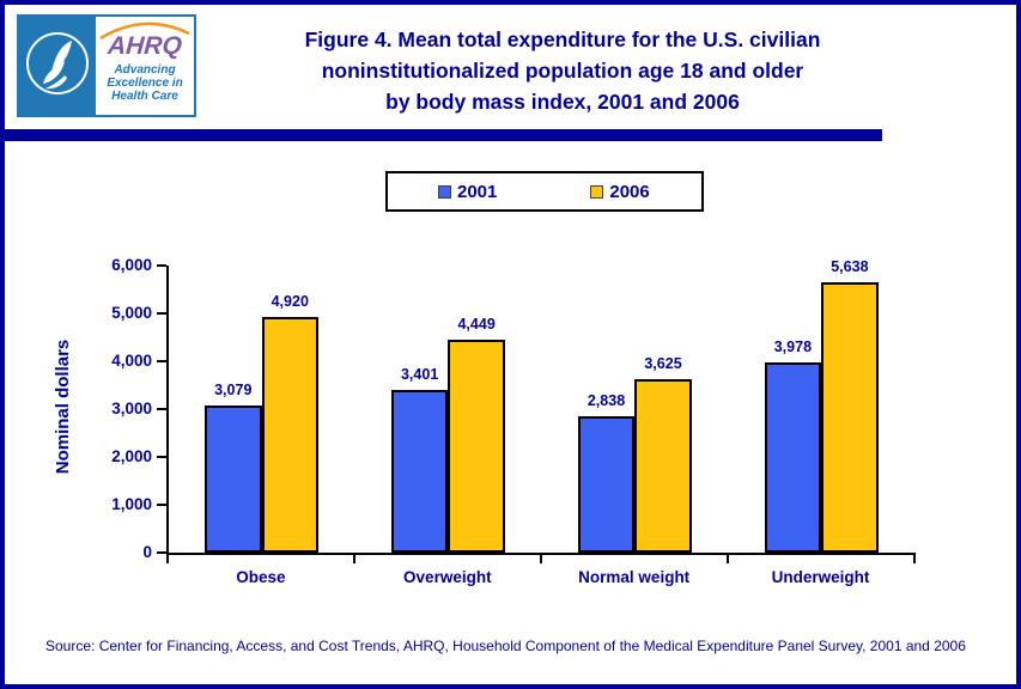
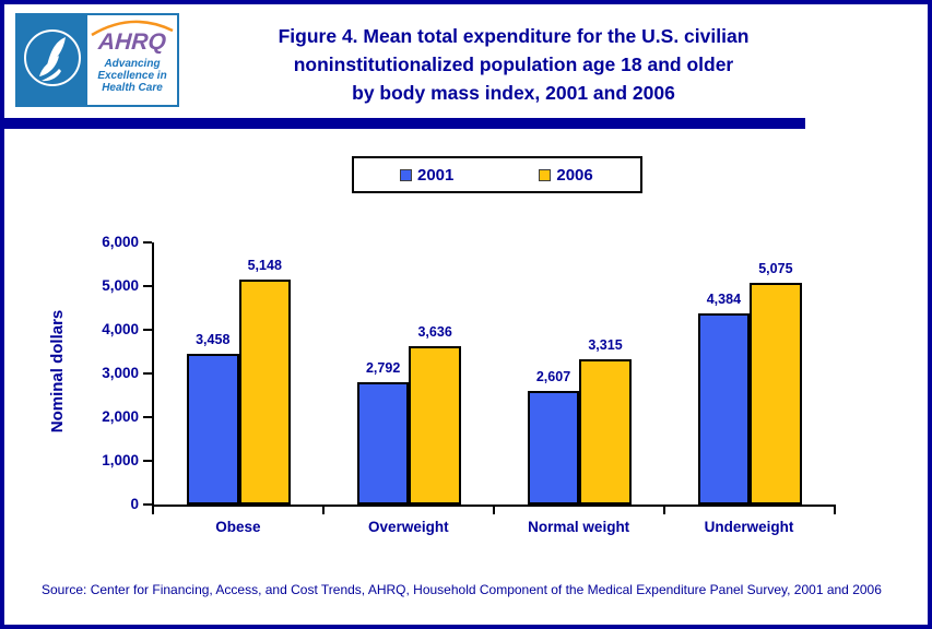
2001/Obese: 3,079 -> 3,458
2006/Obese: 4,920 -> 5,148
2001/Overweight: 3,401 -> 2,792
2006/Overweight: 4,449 -> 3,636
2001/Normal weight: 2,838 -> 2,607
2006/Normal weight: 3,625 -> 3,315
2001/Underweight: 3,978 -> 4,384
2006/Underweight: 5,638 -> 5,075
